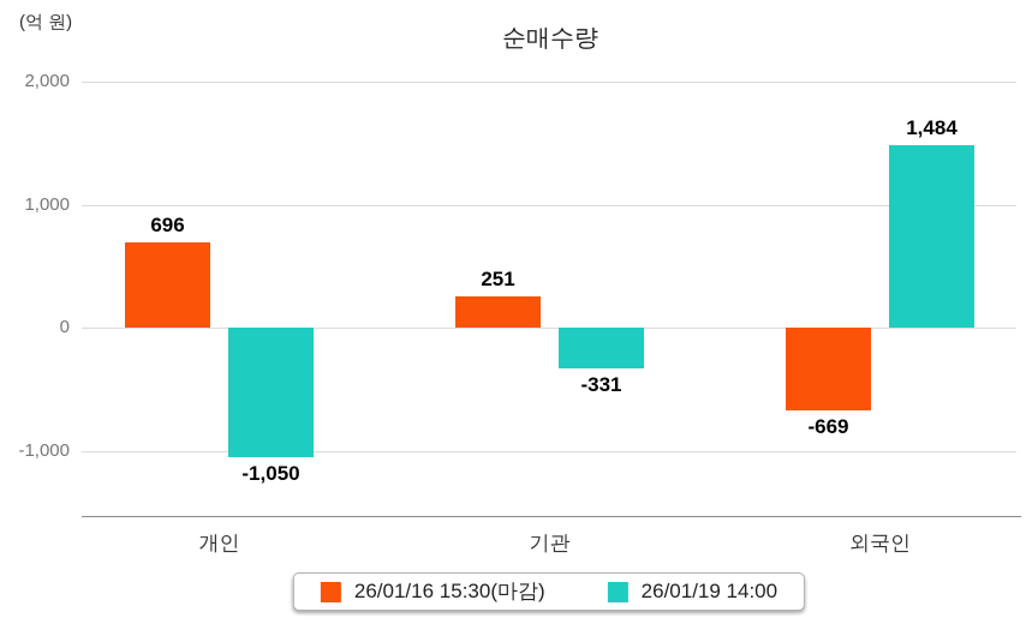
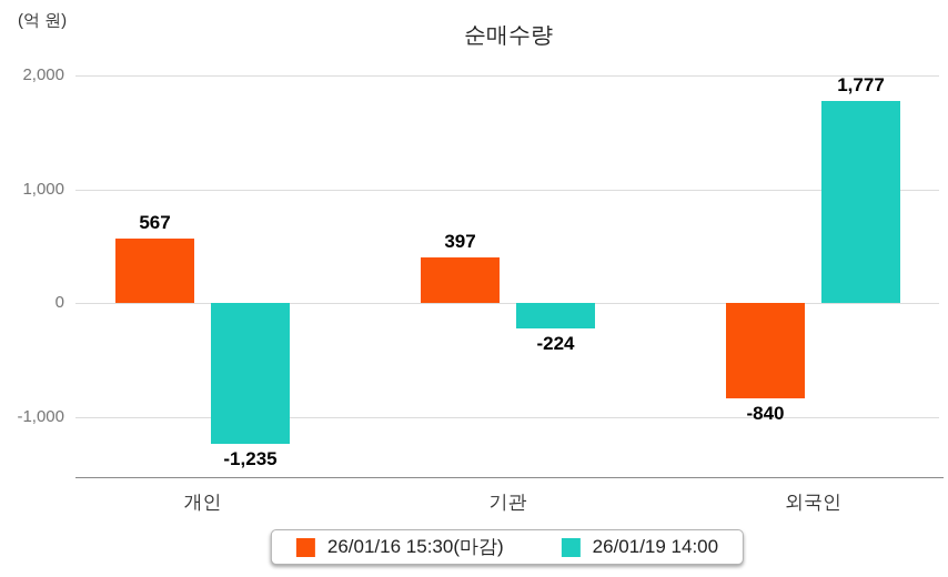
26/01/16 15:30(마감)/개인: 696 -> 567
26/01/19 14:00/개인: -1,050 -> -1,235
26/01/16 15:30(마감)/기관: 251 -> 397
26/01/19 14:00/기관: -331 -> -224
26/01/16 15:30(마감)/외국인: -669 -> -840
26/01/19 14:00/외국인: 1,484 -> 1,777
